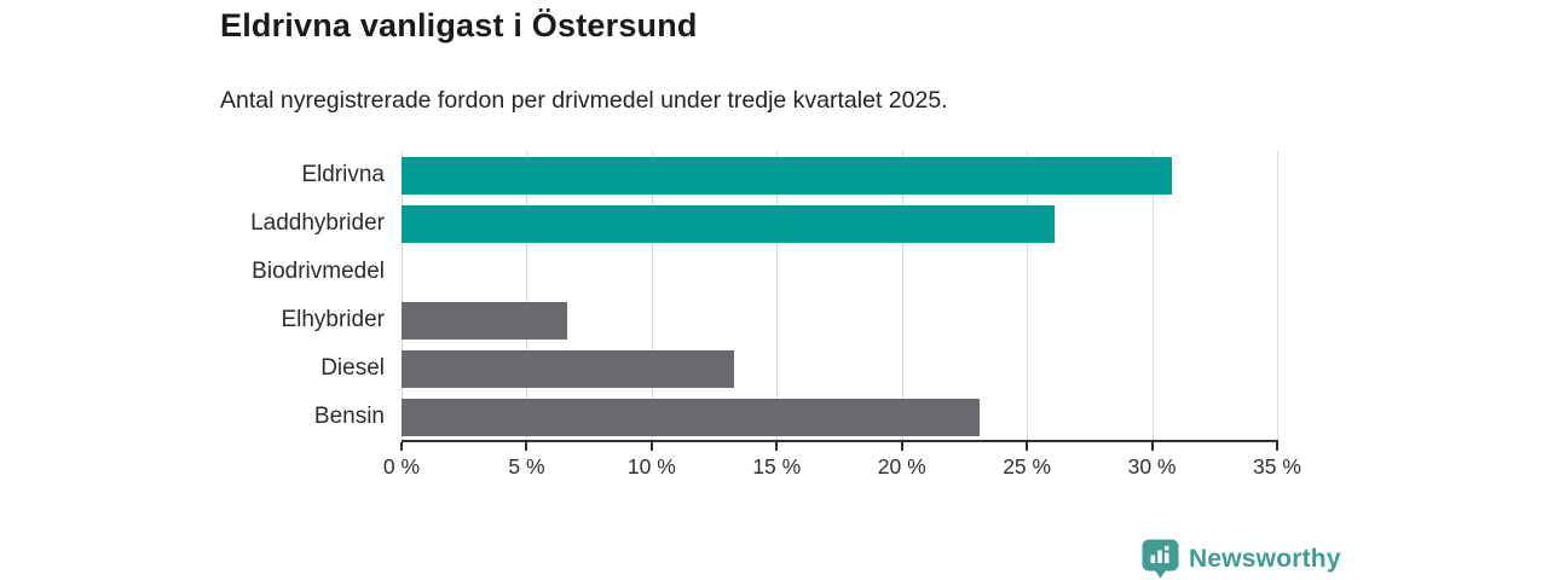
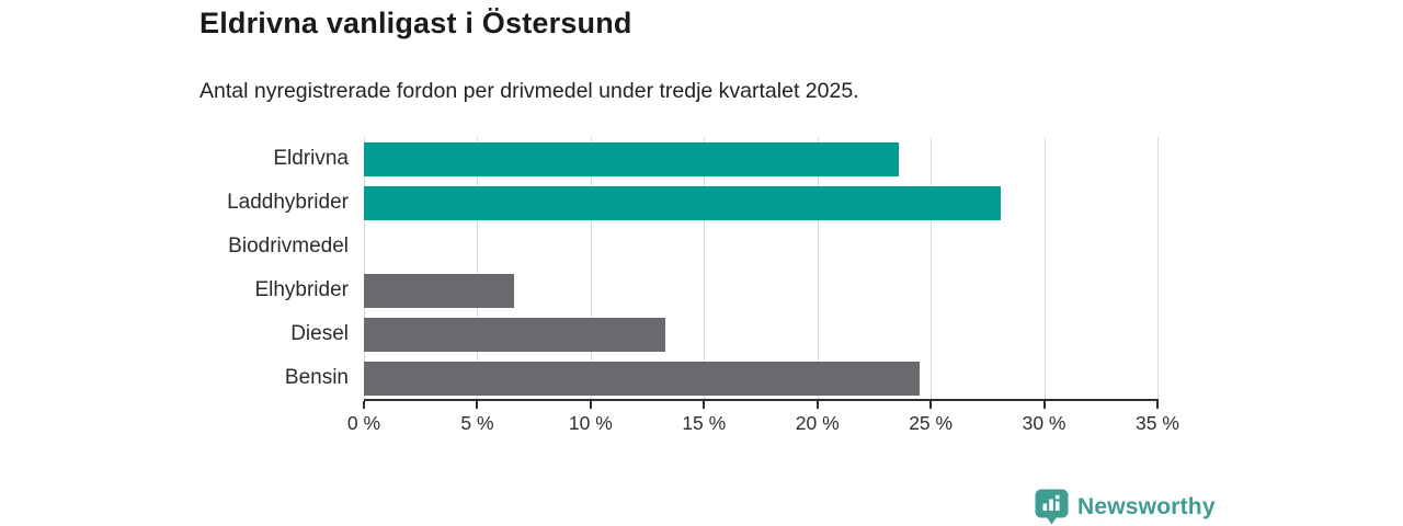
Eldrivna: 30.8% -> 23.6%
Laddhybrider: 26.1% -> 28.1%
Bensin: 23.1% -> 24.5%
